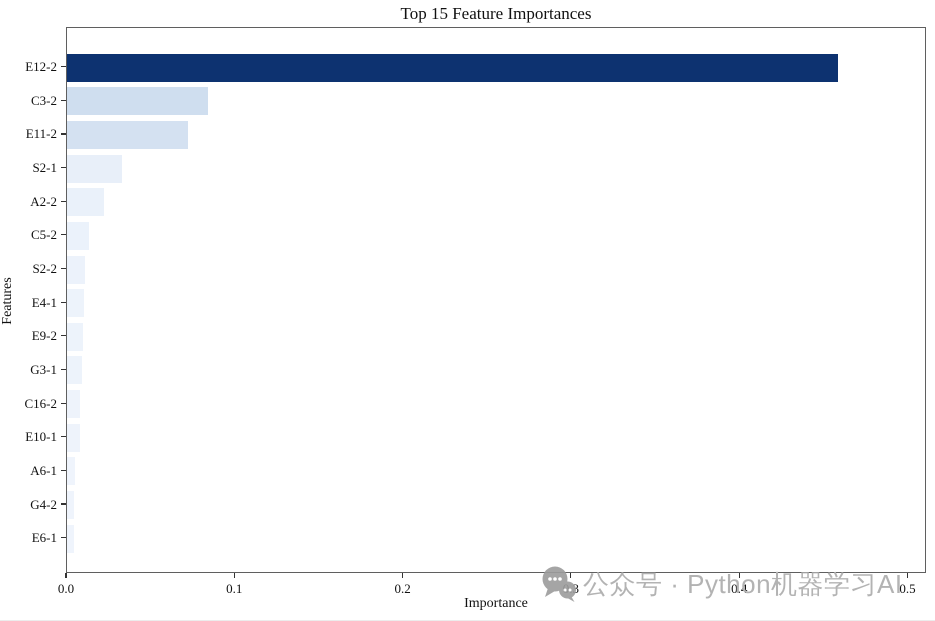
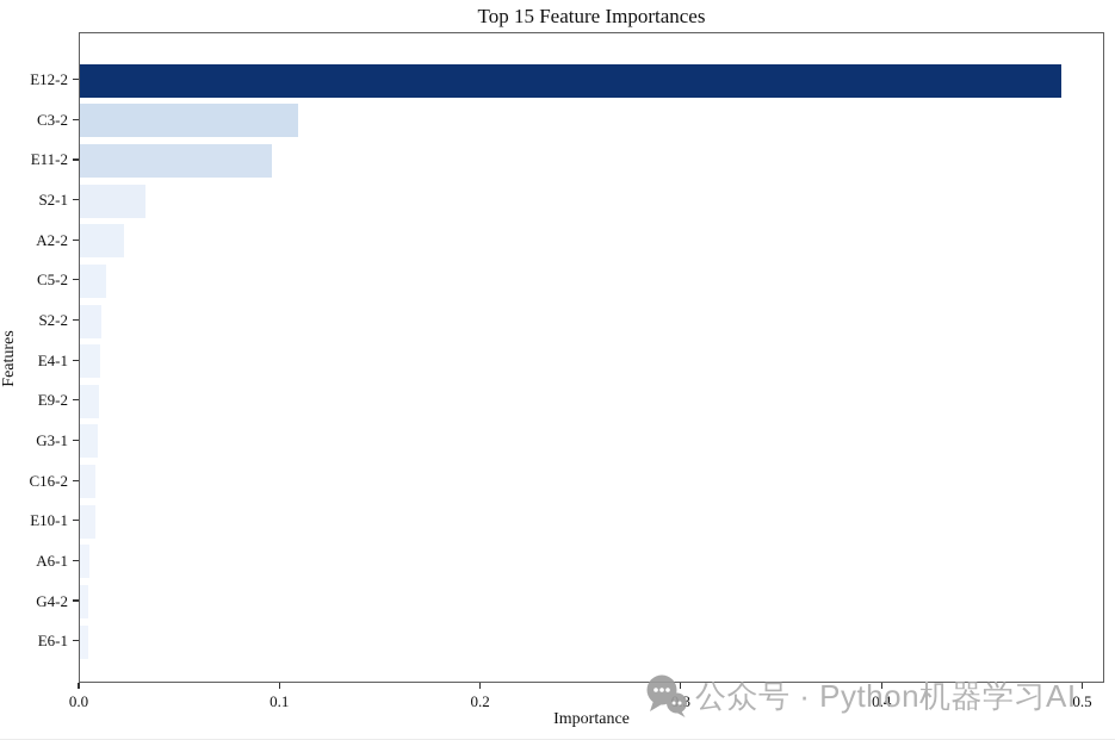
E12-2: 0.459 -> 0.490
C3-2: 0.084 -> 0.109
E11-2: 0.072 -> 0.096
